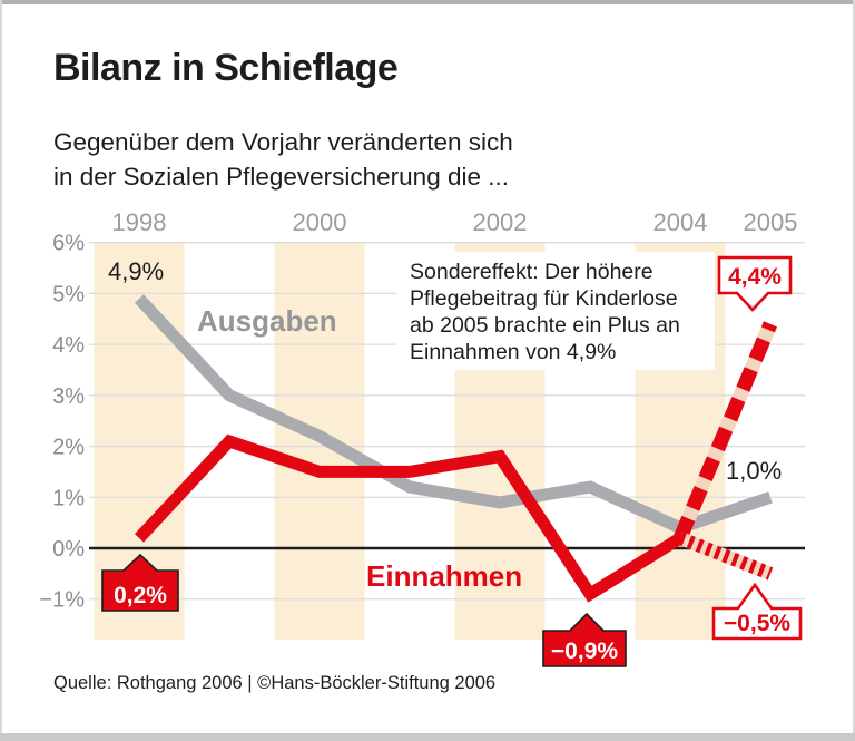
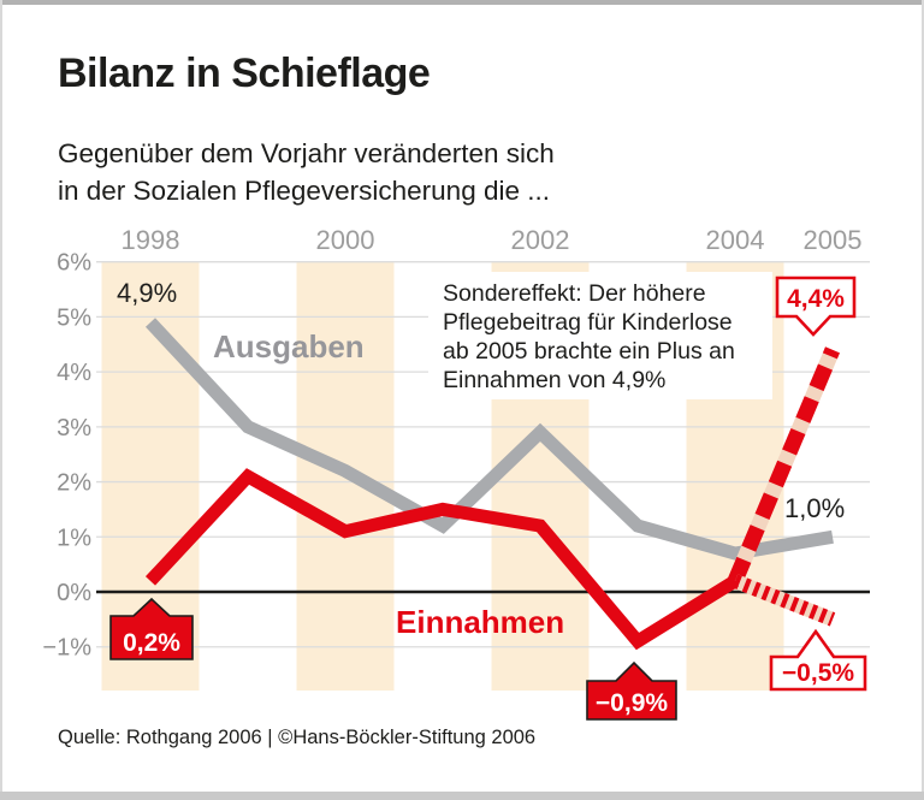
Einnahmen/2000: 1.5% -> 1.1%
Ausgaben/2002: 0.9% -> 2.9%
Einnahmen/2002: 1.8% -> 1.2%
Ausgaben/2004: 0.4% -> 0.7%
